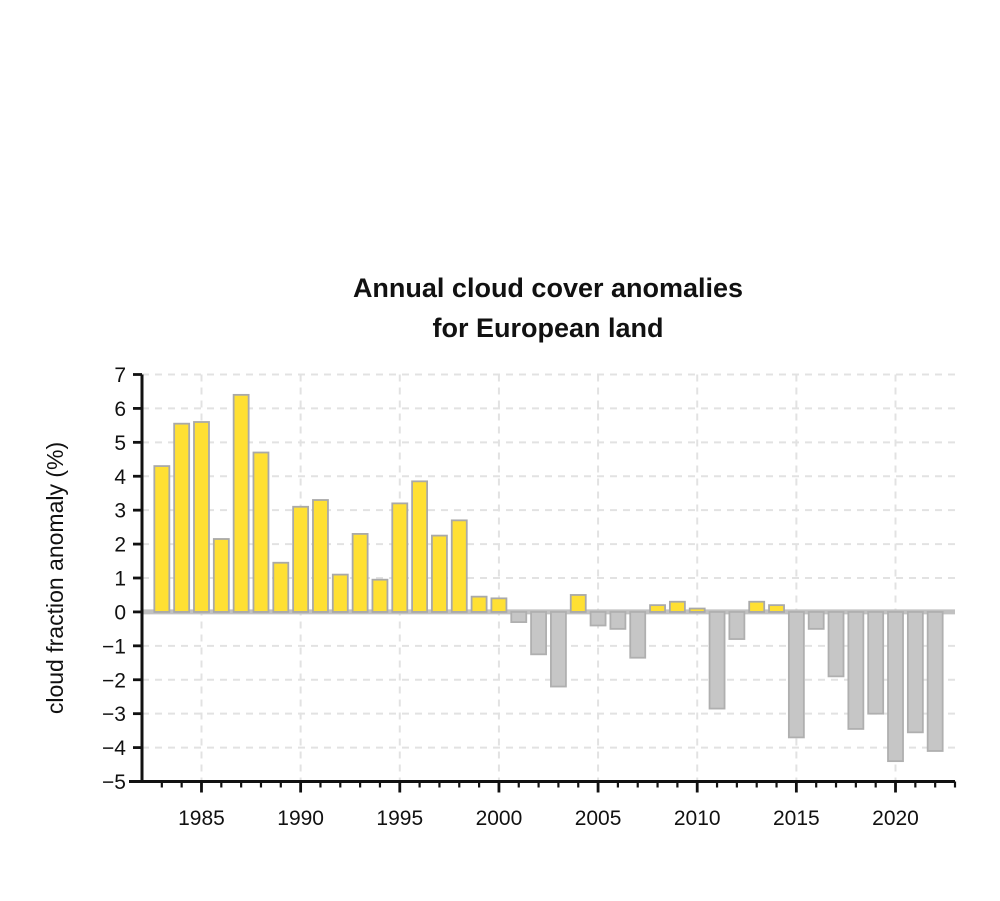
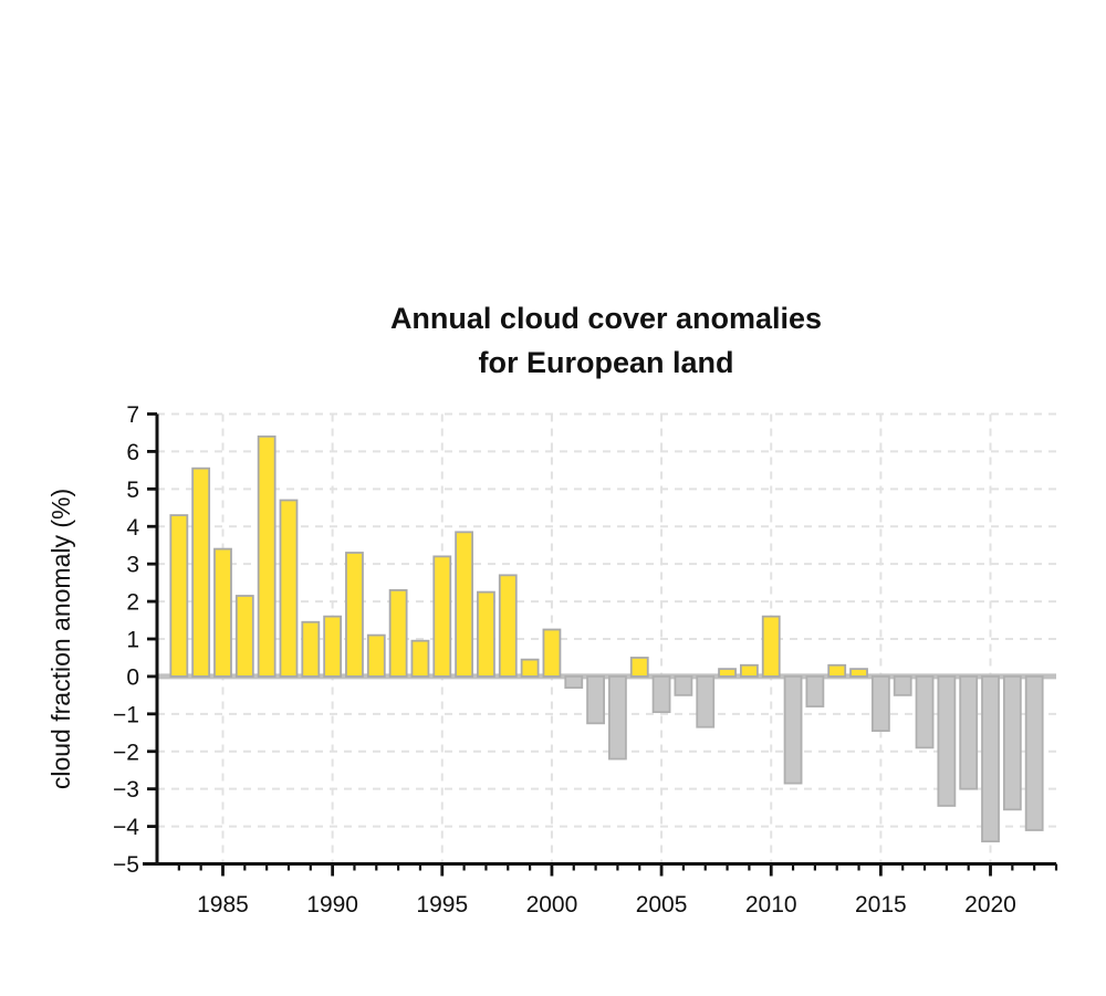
1985: 5.6 -> 3.4
1990: 3.1 -> 1.6
2000: 0.4 -> 1.2
2005: -0.4 -> -0.9
2010: 0.1 -> 1.6
2015: -3.7 -> -1.4
